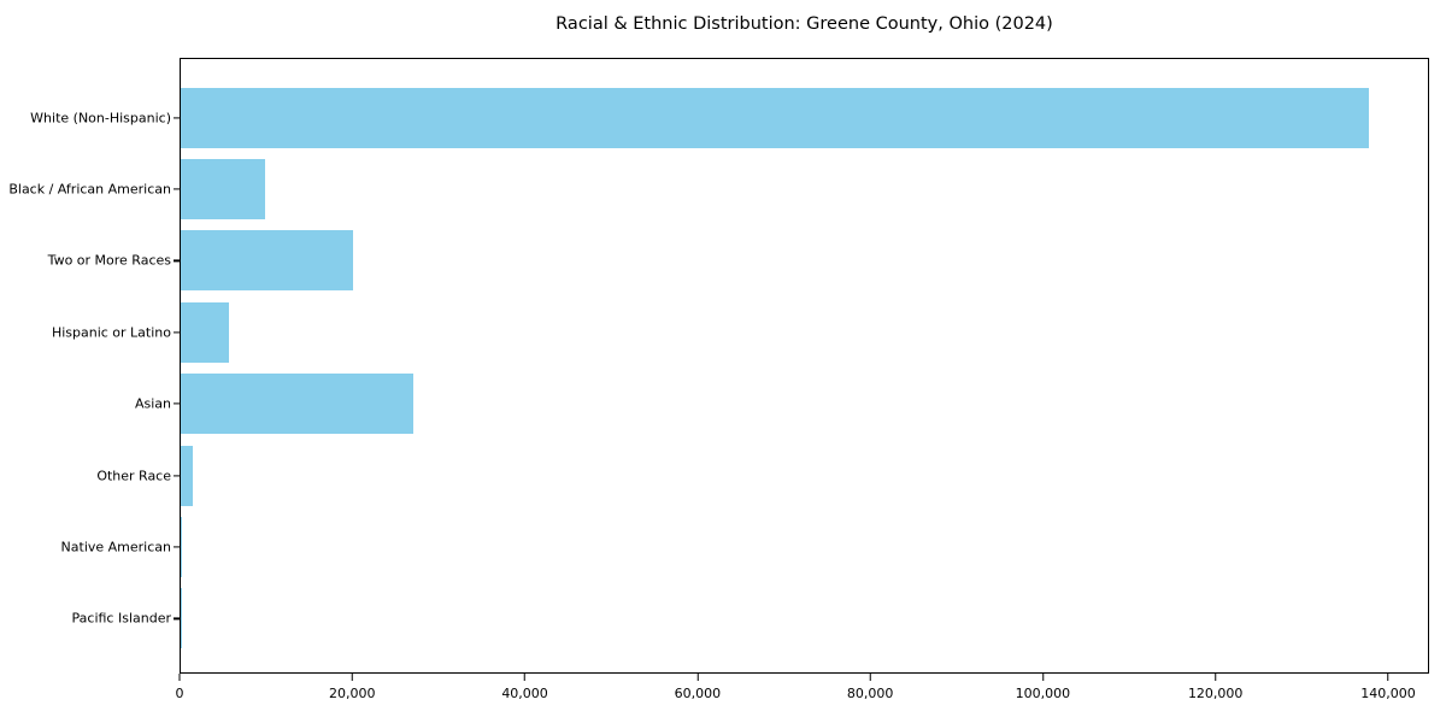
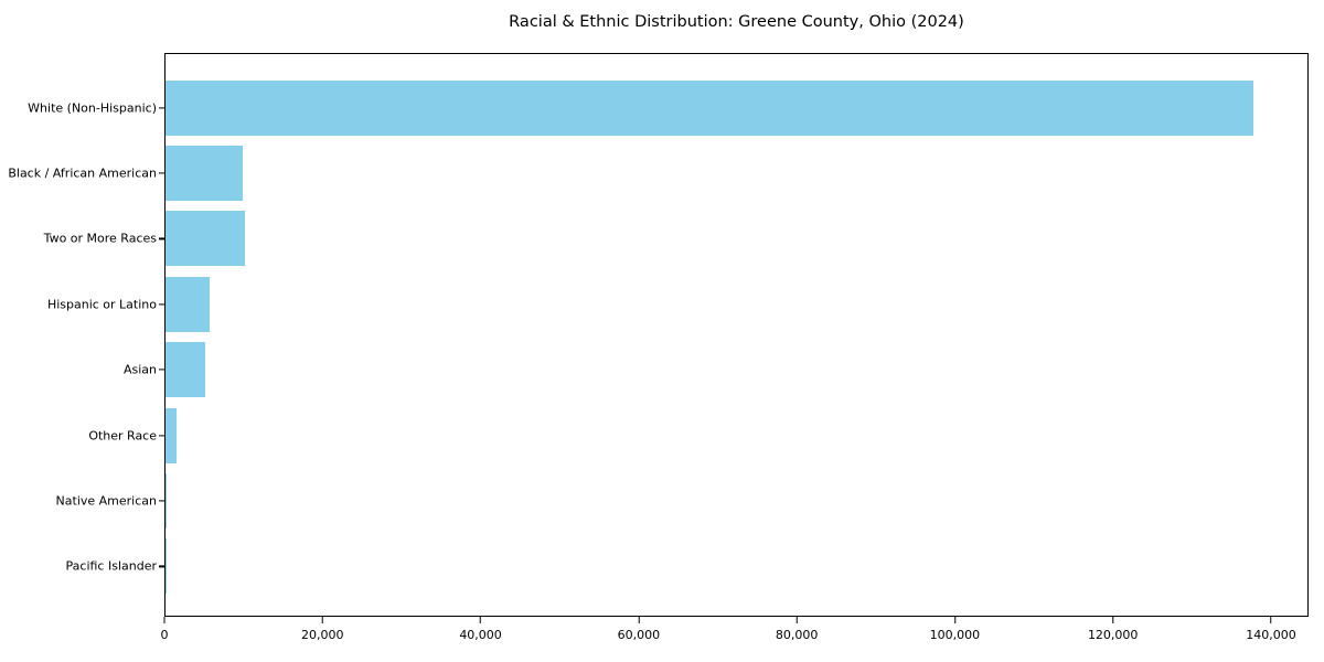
Two or More Races: 20000 -> 10000
Asian: 27000 -> 5000
